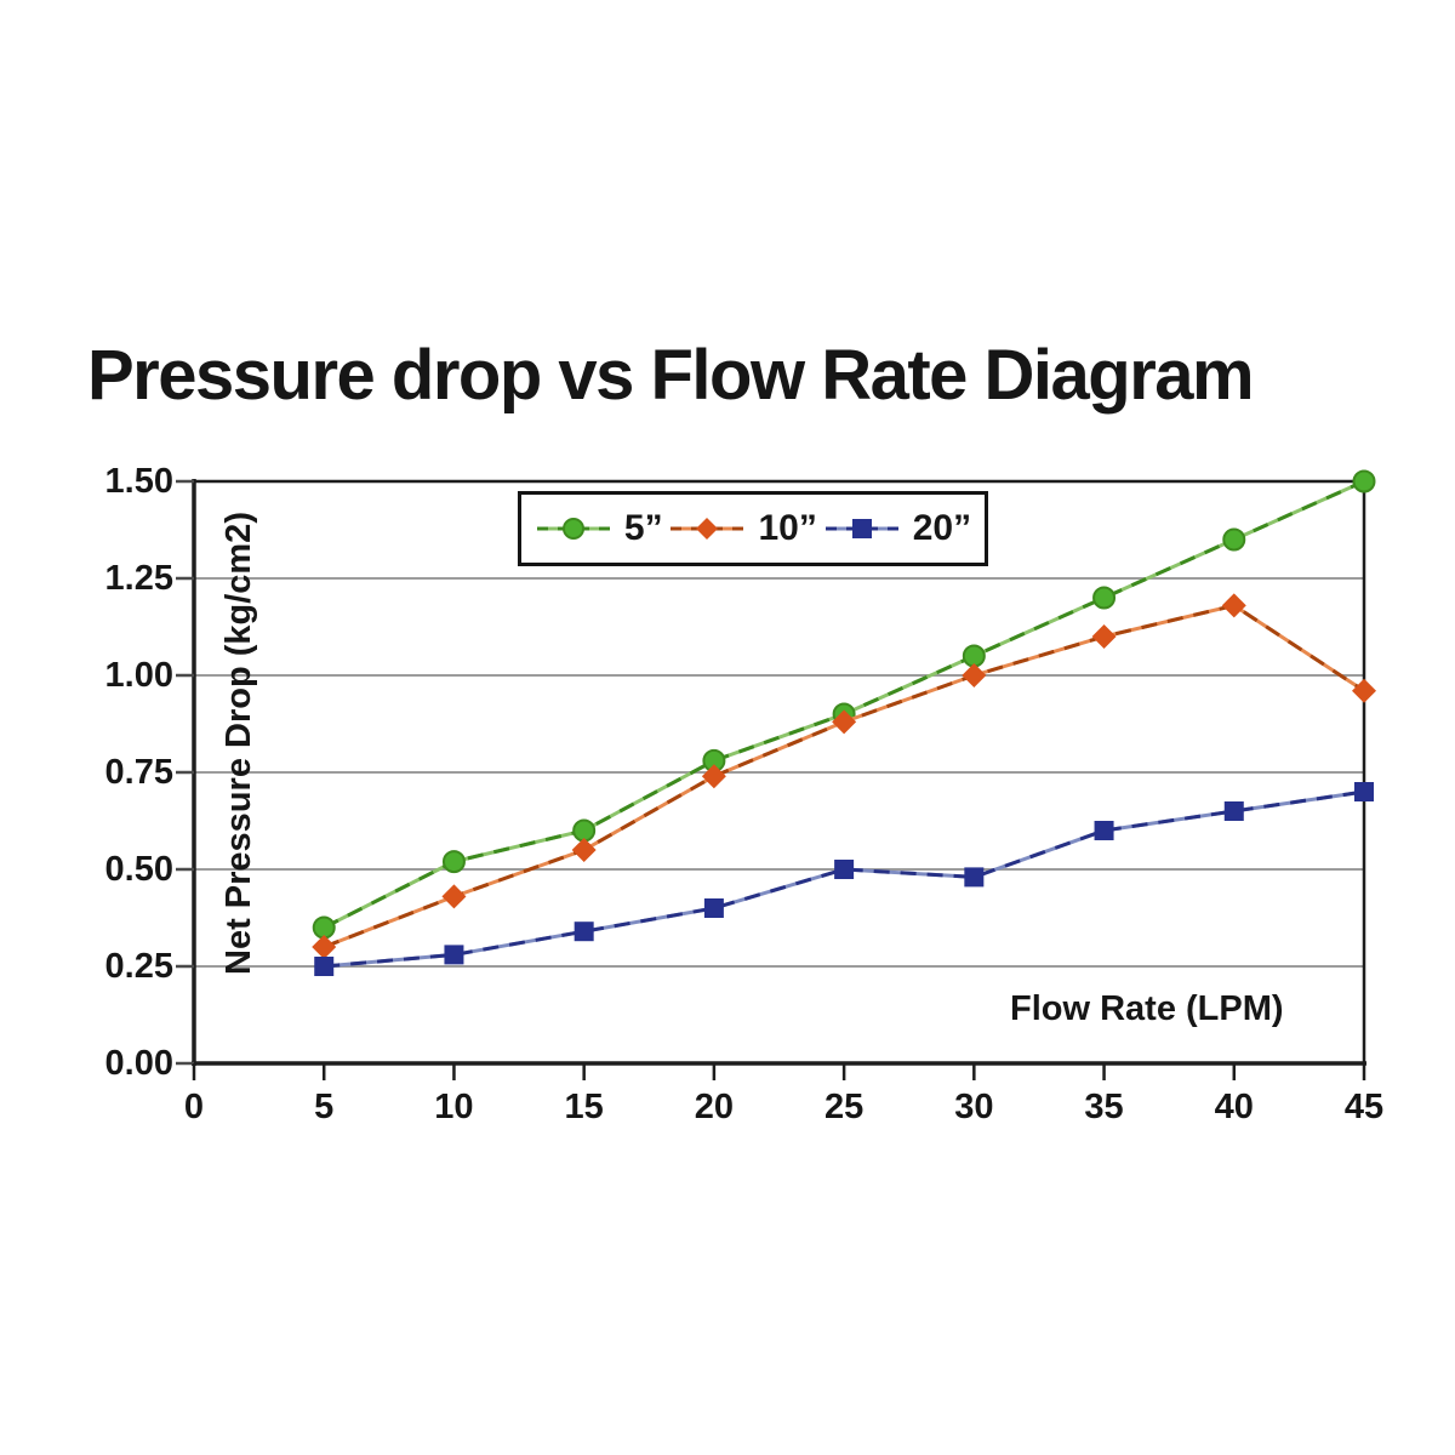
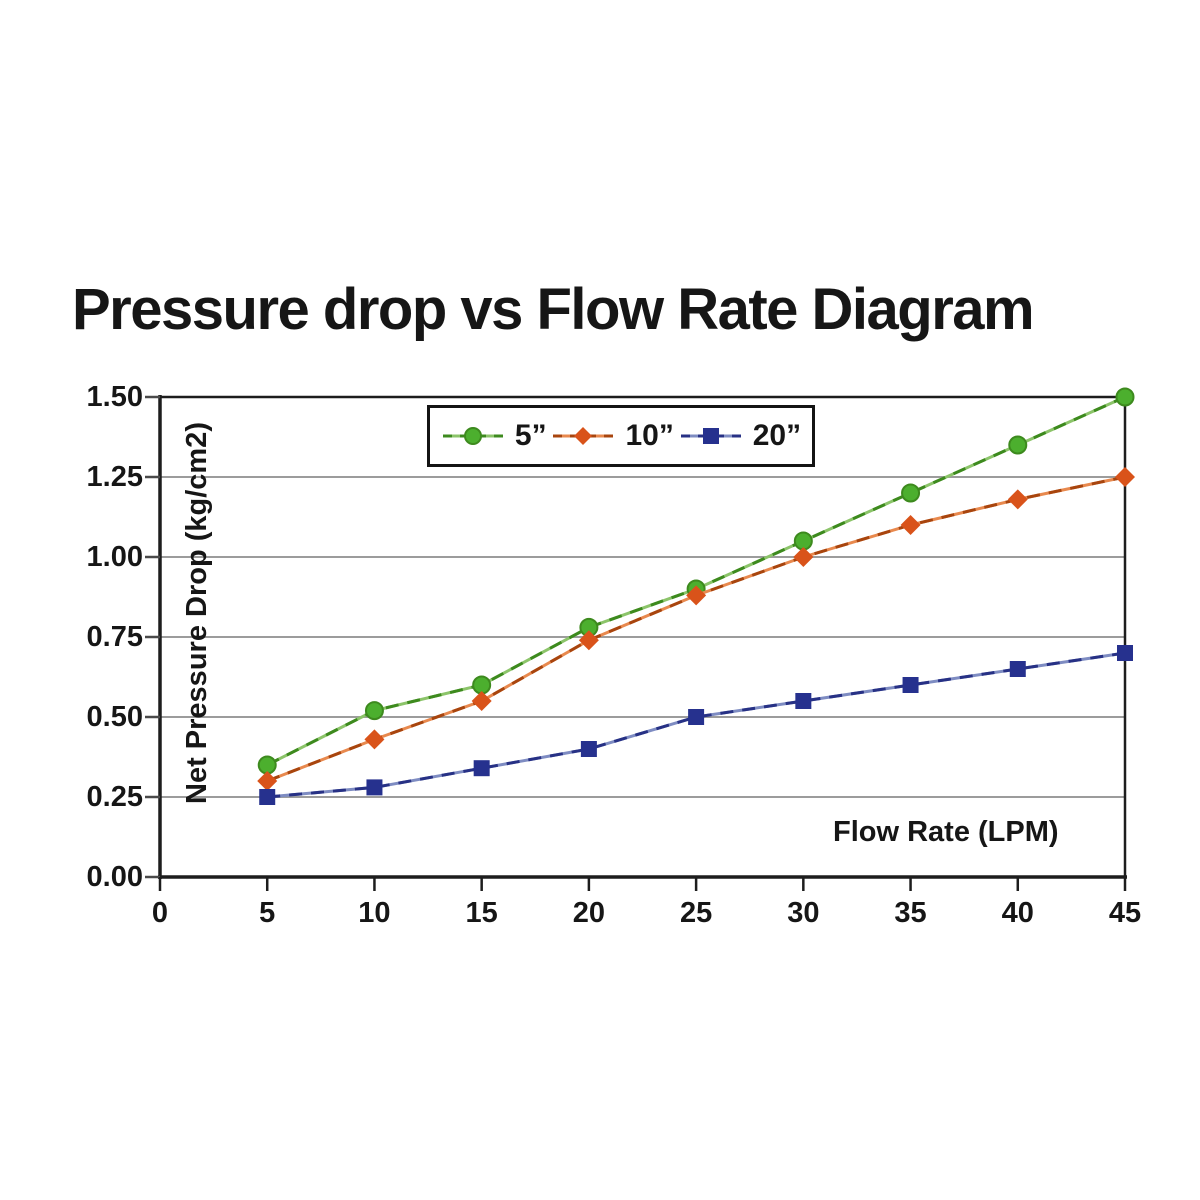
20”/30: 0.48 -> 0.55
10”/45: 0.96 -> 1.25
